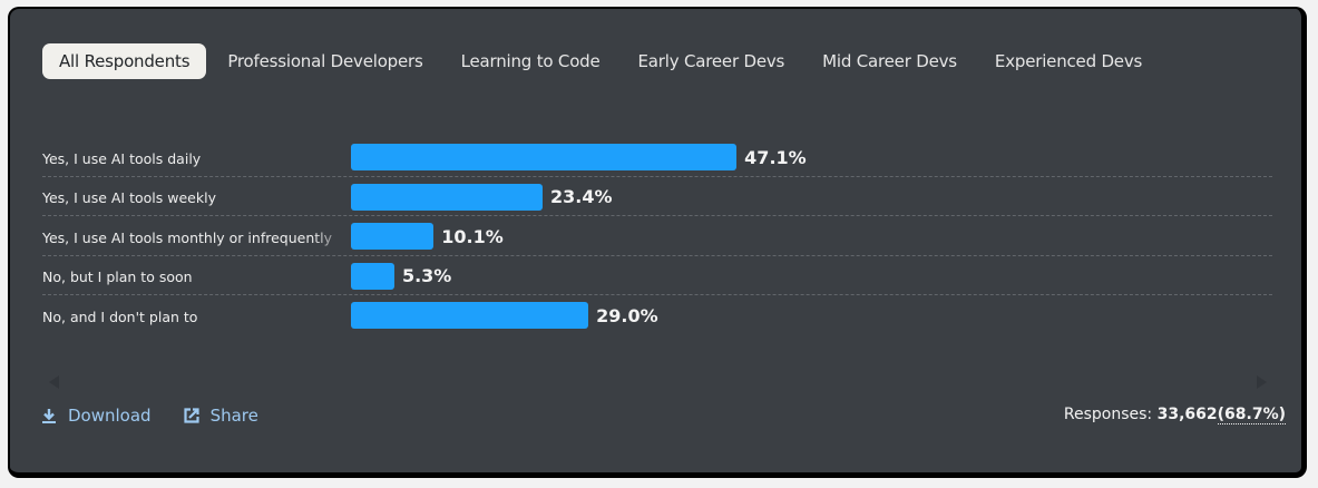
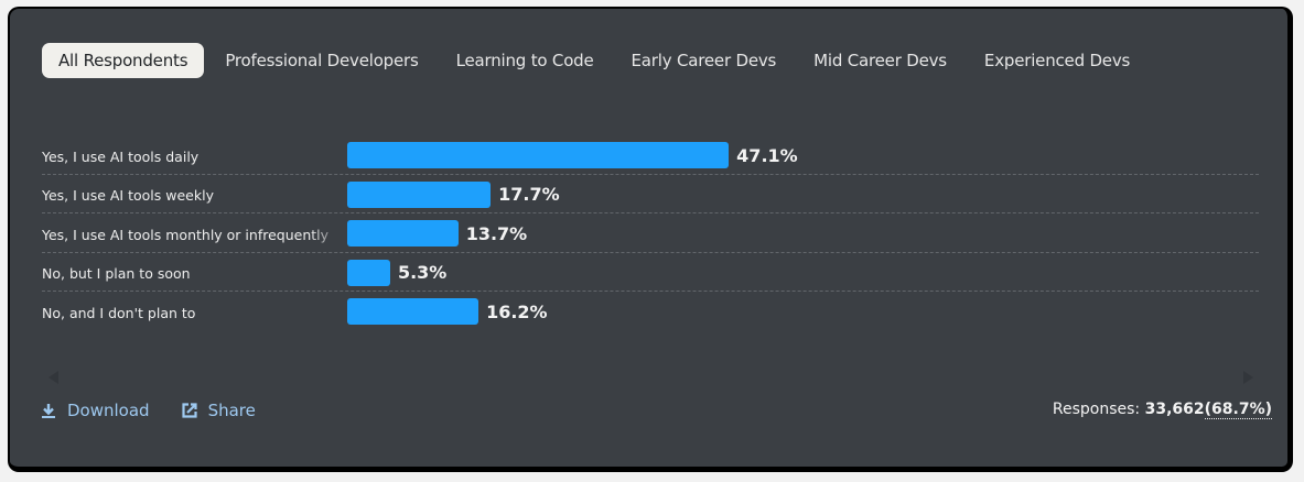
Yes, I use AI tools weekly: 23.4% -> 17.7%
Yes, I use AI tools monthly or infrequently: 10.1% -> 13.7%
No, and I don't plan to: 29.0% -> 16.2%
